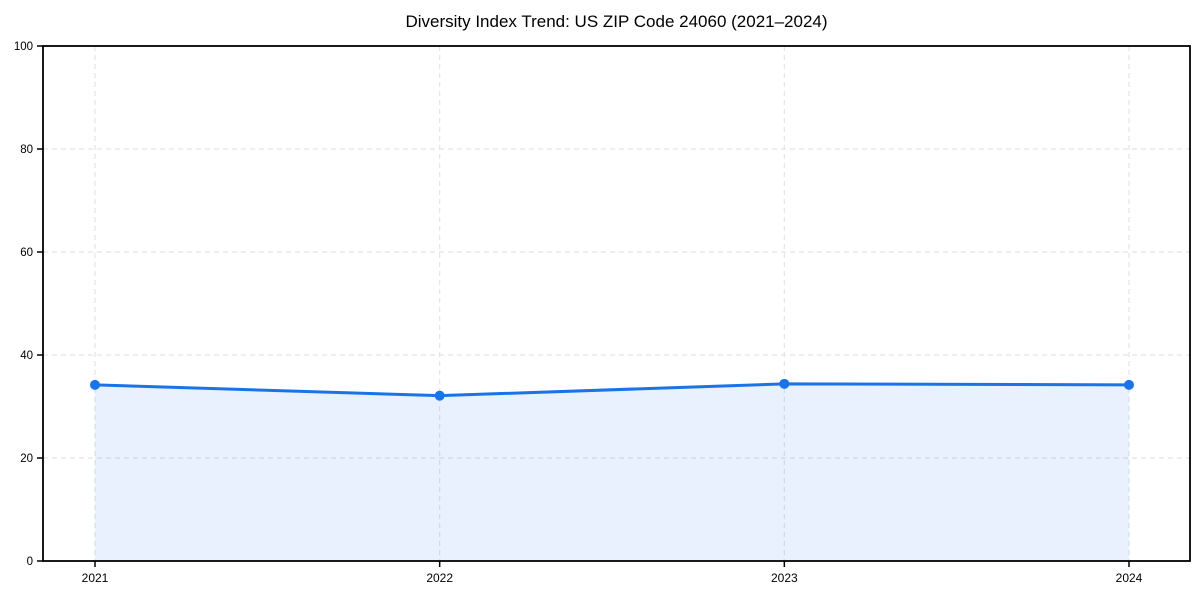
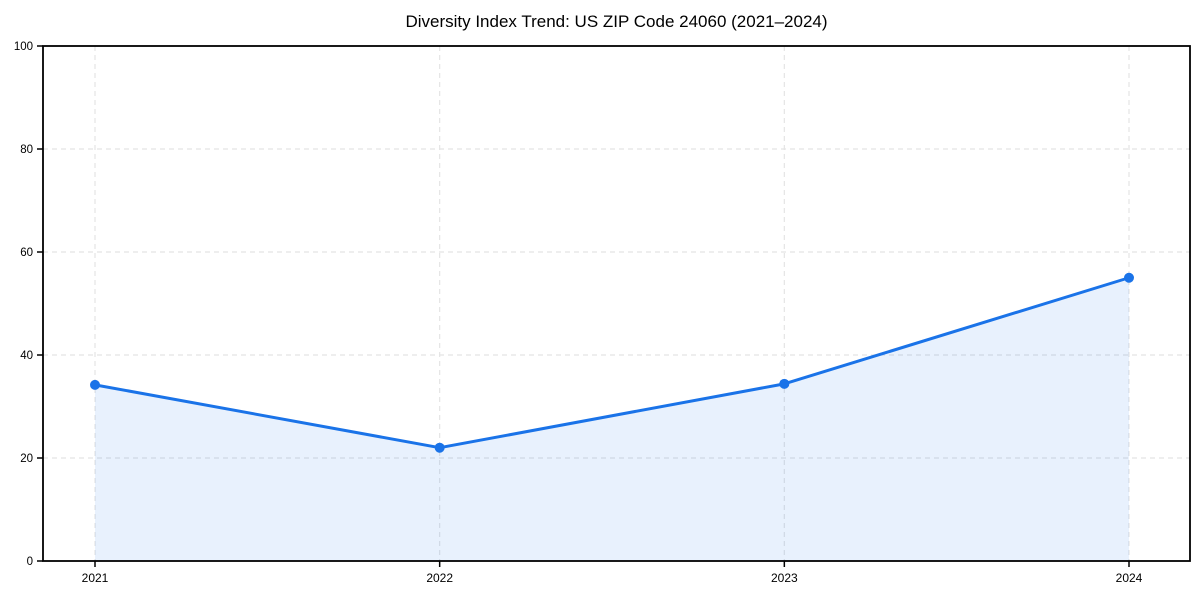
2022: 32 -> 22
2024: 34 -> 55
